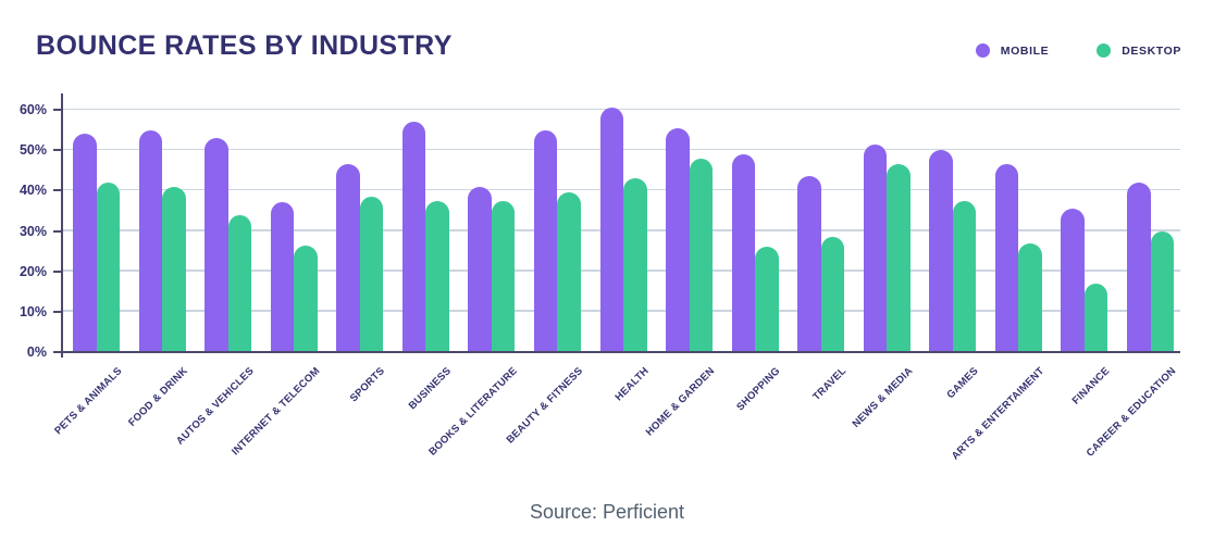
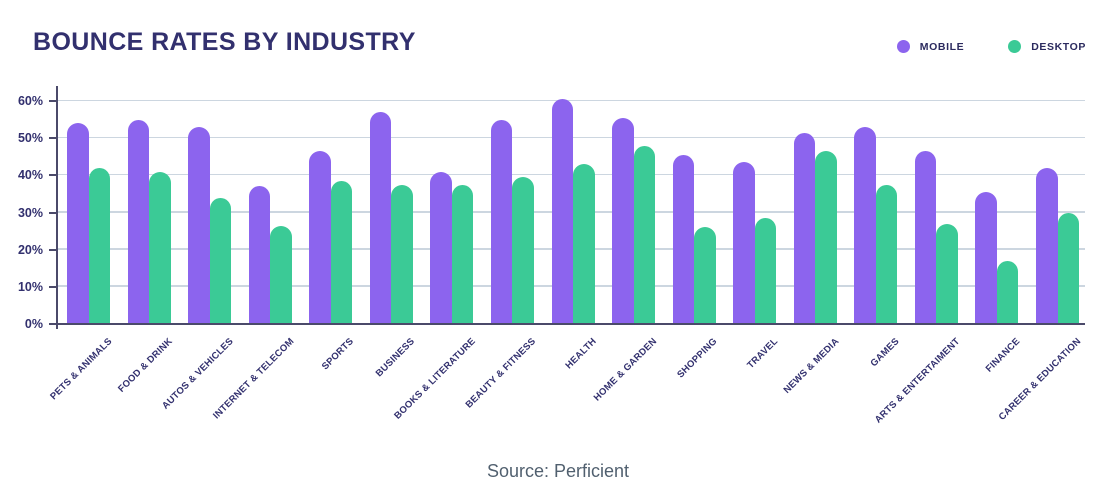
MOBILE/SHOPPING: 49% -> 46%
MOBILE/GAMES: 50% -> 53%
